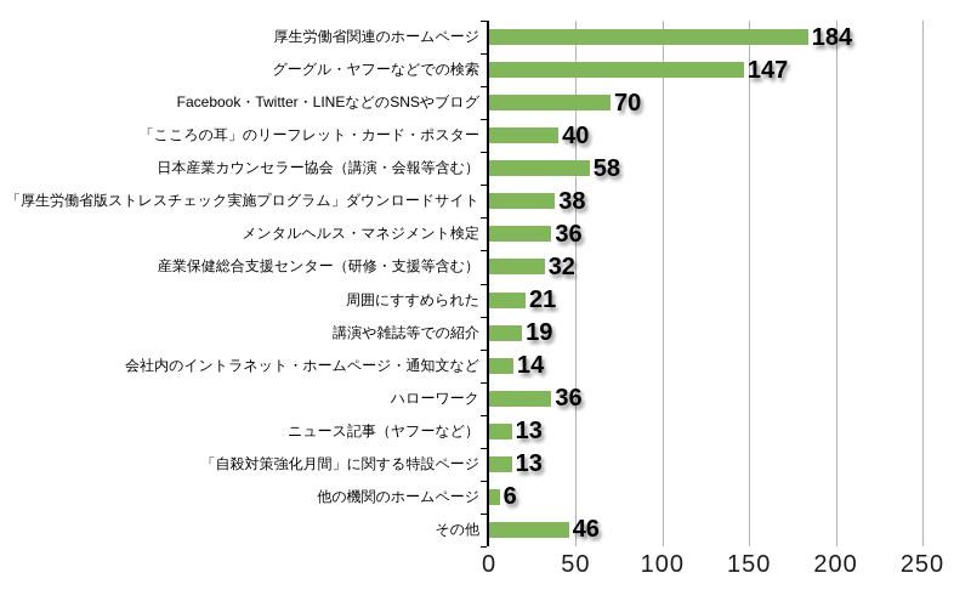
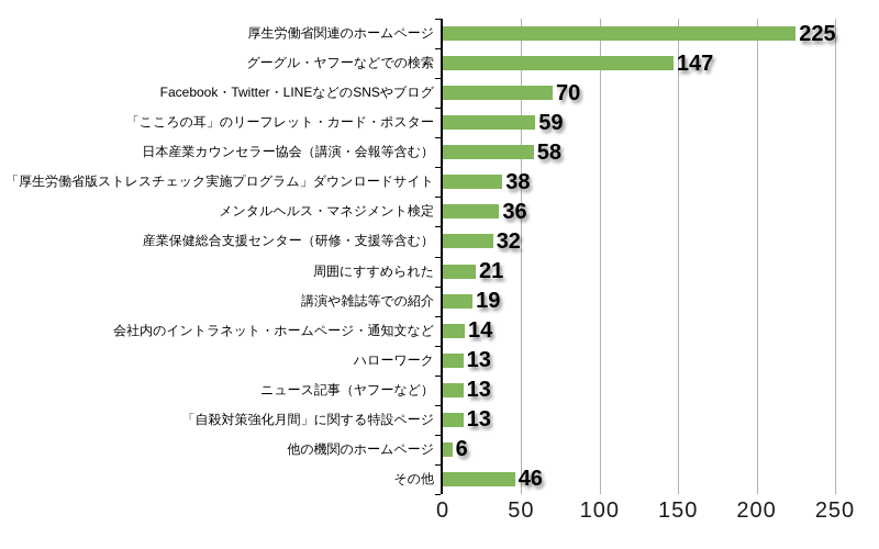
厚生労働省関連のホームページ: 184 -> 225
「こころの耳」のリーフレット・カード・ポスター: 40 -> 59
ハローワーク: 36 -> 13
